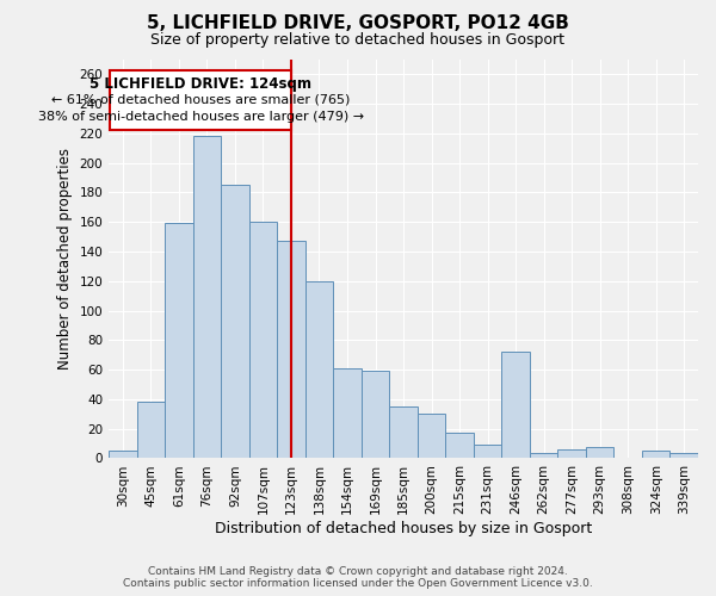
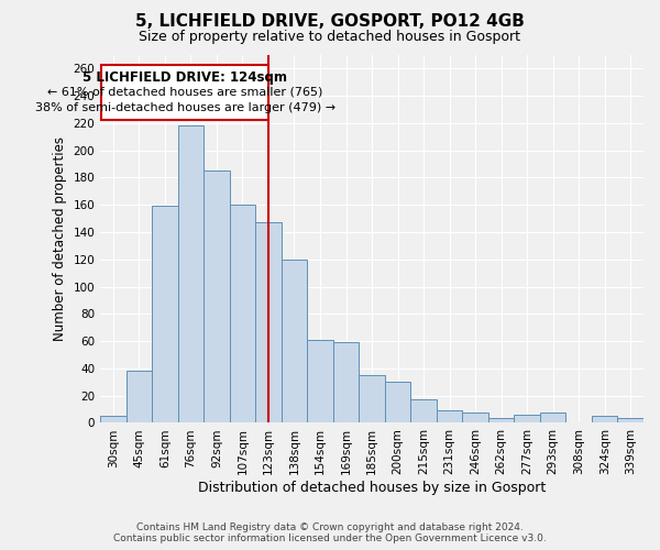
246sqm: 72 -> 8
